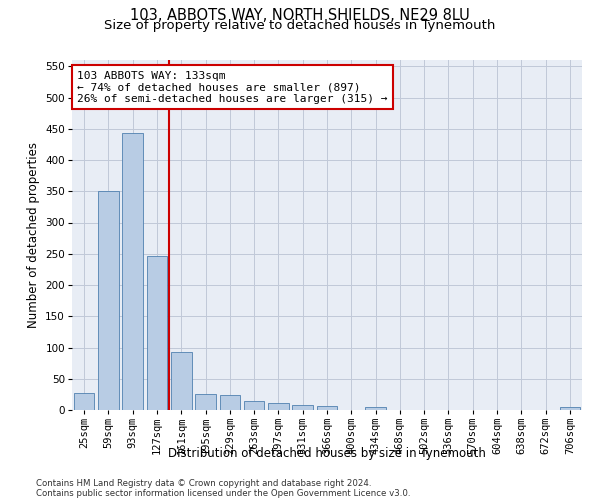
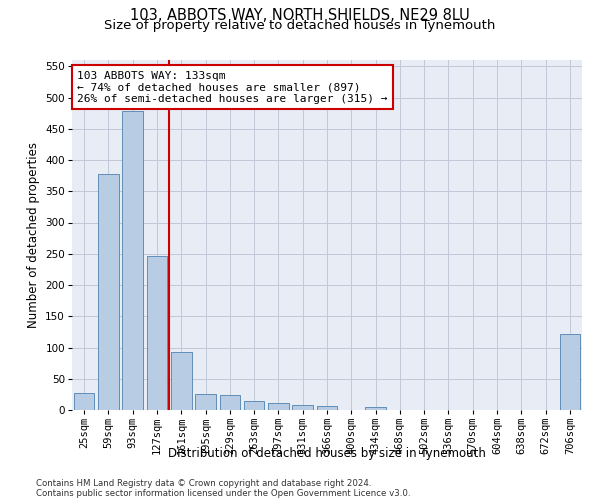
59sqm: 350 -> 378
93sqm: 443 -> 478
706sqm: 5 -> 122
